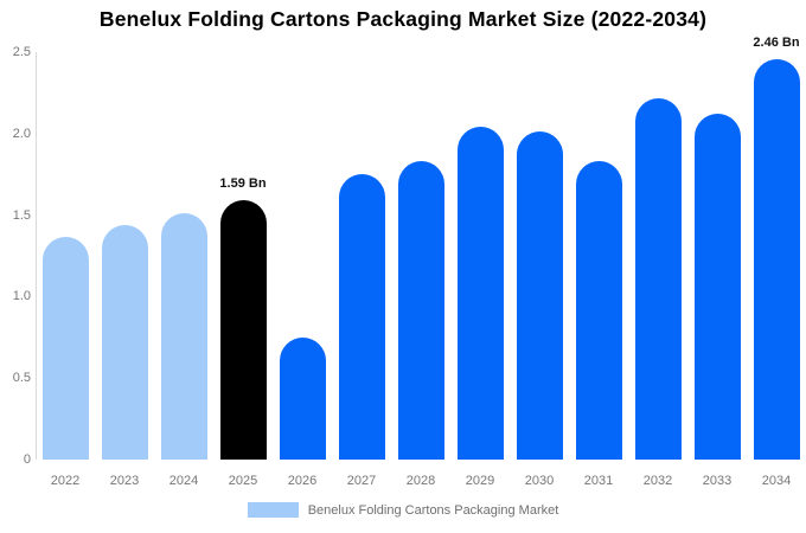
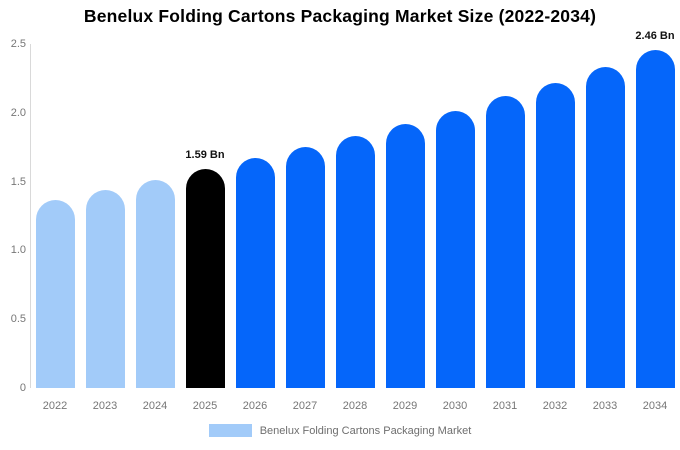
2026: 0.75 -> 1.67
2029: 2.04 -> 1.92
2031: 1.83 -> 2.12
2033: 2.12 -> 2.33
